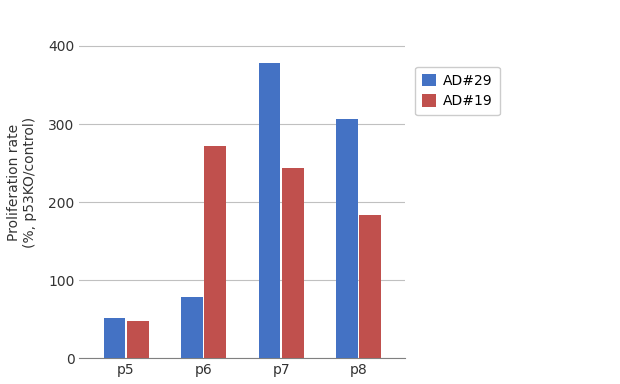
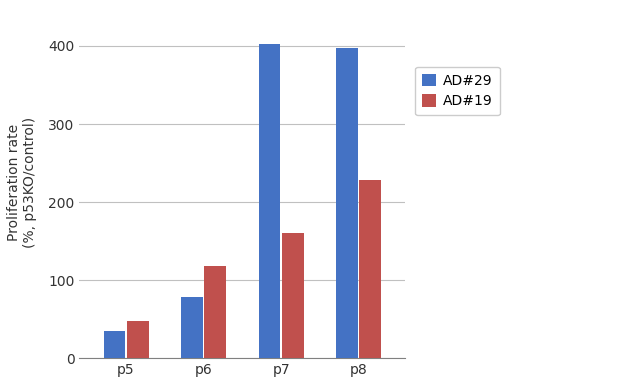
AD#29/p5: 52 -> 35
AD#19/p6: 272 -> 118
AD#29/p7: 378 -> 403
AD#19/p7: 244 -> 160
AD#29/p8: 306 -> 398
AD#19/p8: 184 -> 228
